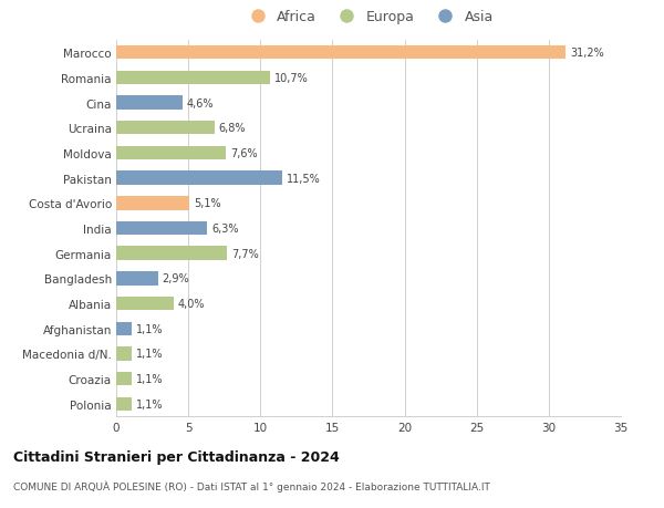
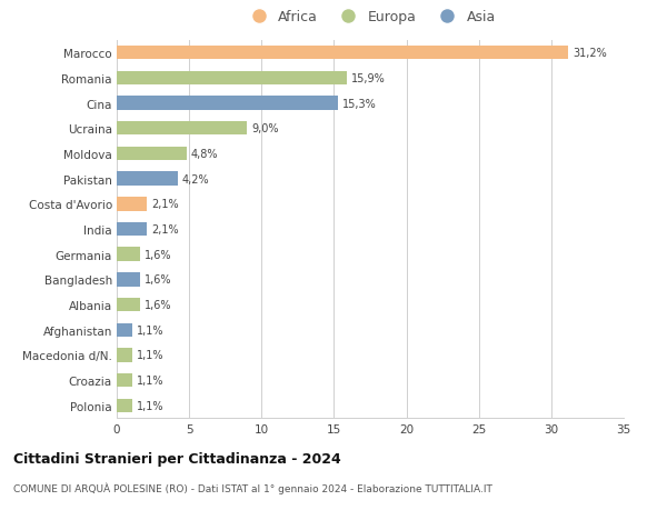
Romania: 10,7% -> 15,9%
Cina: 4,6% -> 15,3%
Ucraina: 6,8% -> 9,0%
Moldova: 7,6% -> 4,8%
Pakistan: 11,5% -> 4,2%
Costa d'Avorio: 5,1% -> 2,1%
India: 6,3% -> 2,1%
Germania: 7,7% -> 1,6%
Bangladesh: 2,9% -> 1,6%
Albania: 4,0% -> 1,6%
